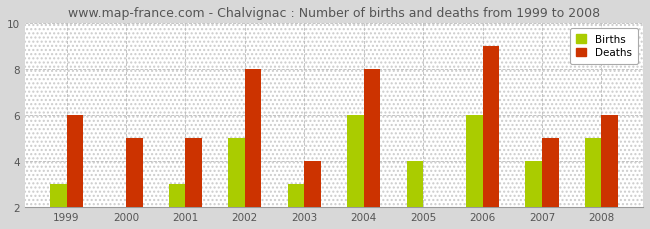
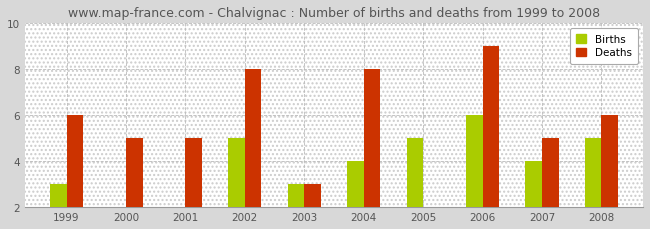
Births/2001: 3 -> 2
Deaths/2003: 4 -> 3
Births/2004: 6 -> 4
Births/2005: 4 -> 5
